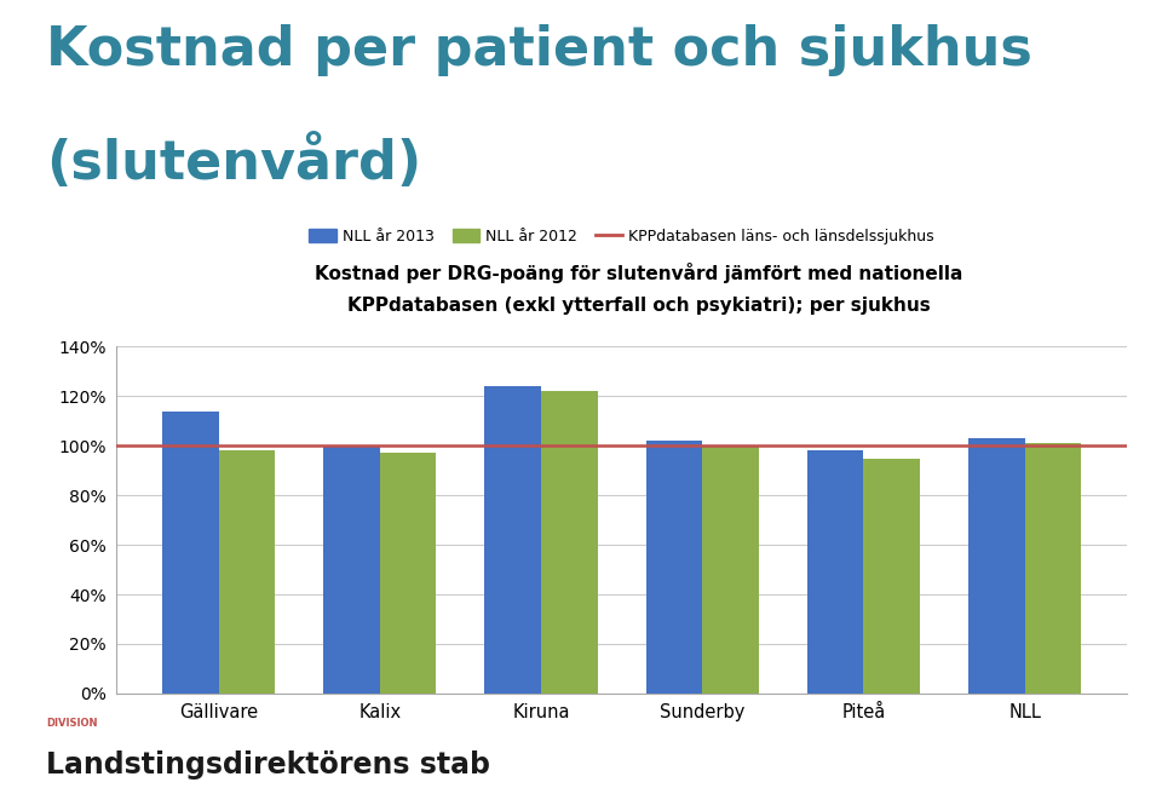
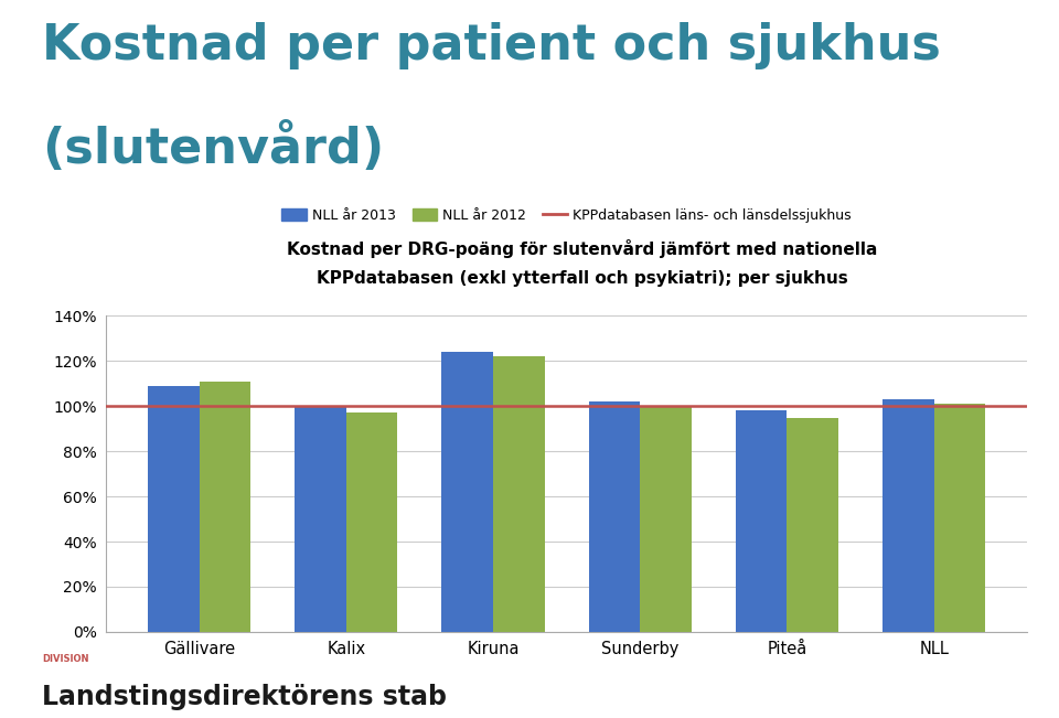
NLL år 2013/Gällivare: 114% -> 109%
NLL år 2012/Gällivare: 98% -> 111%
